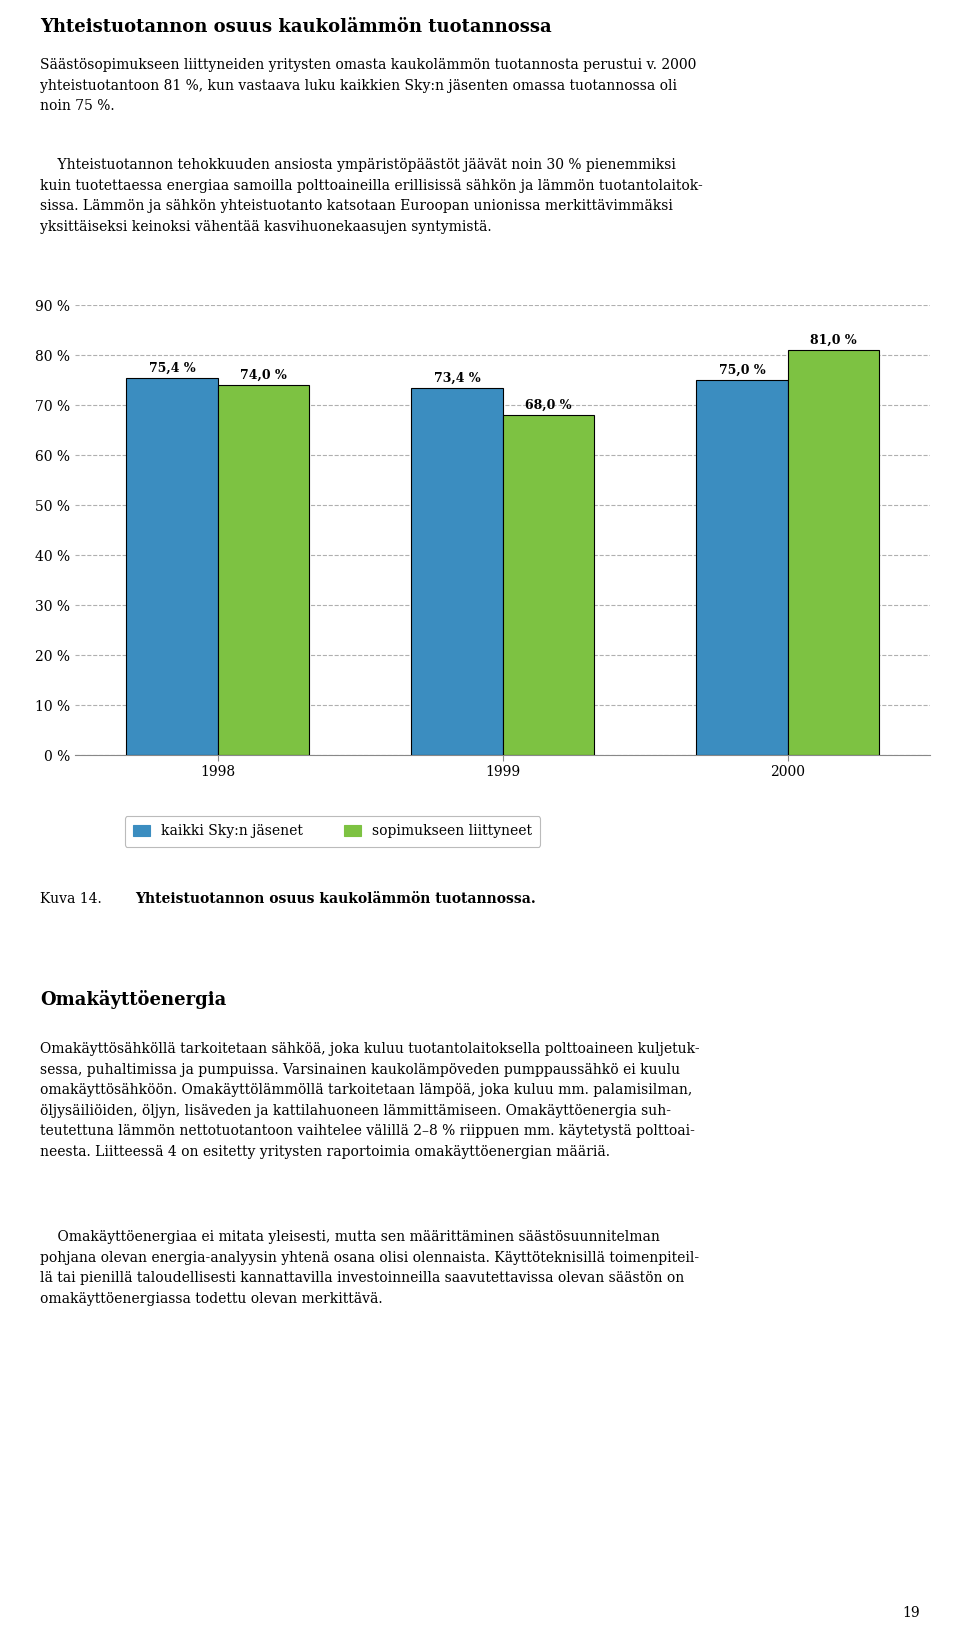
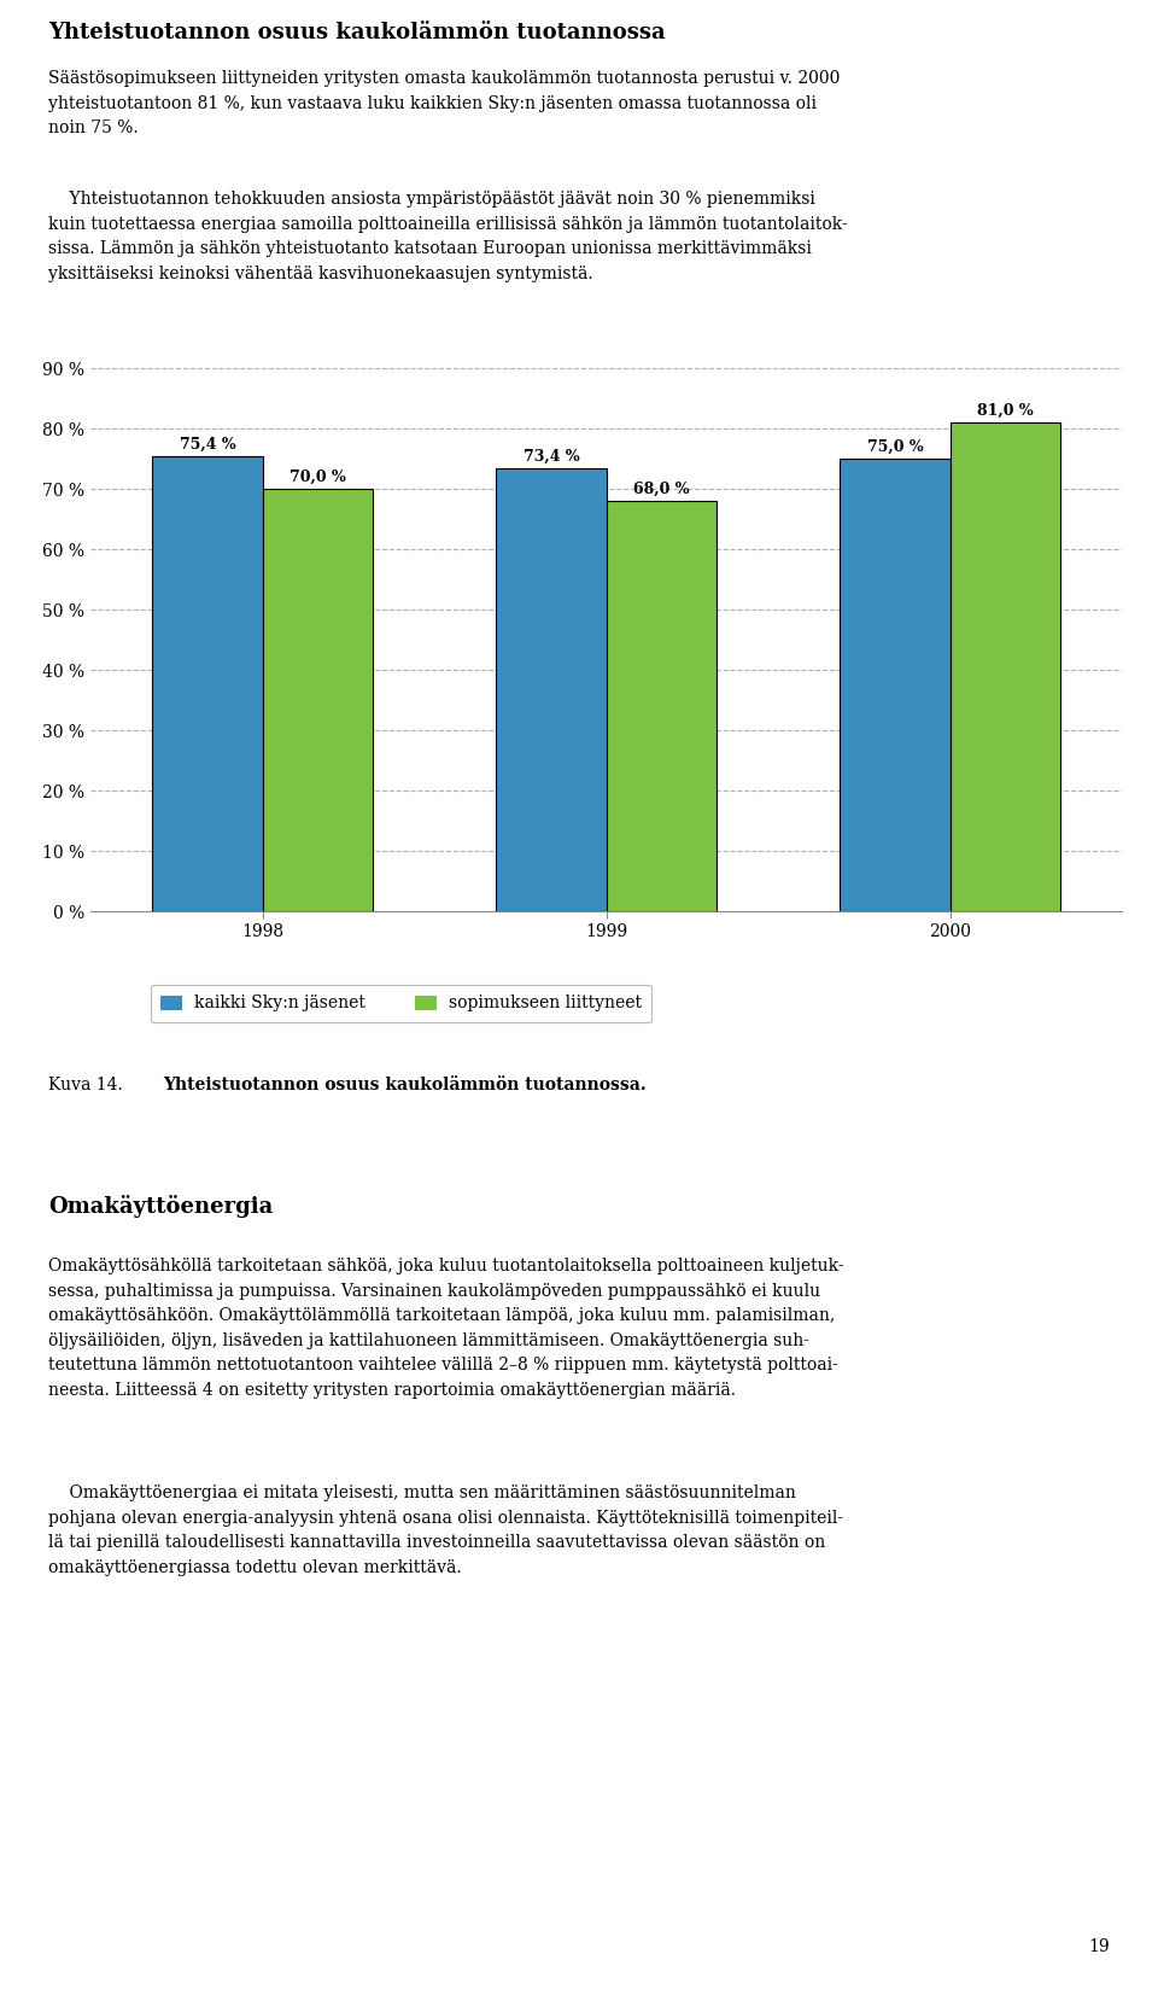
sopimukseen liittyneet/1998: 74,0 -> 70,0
